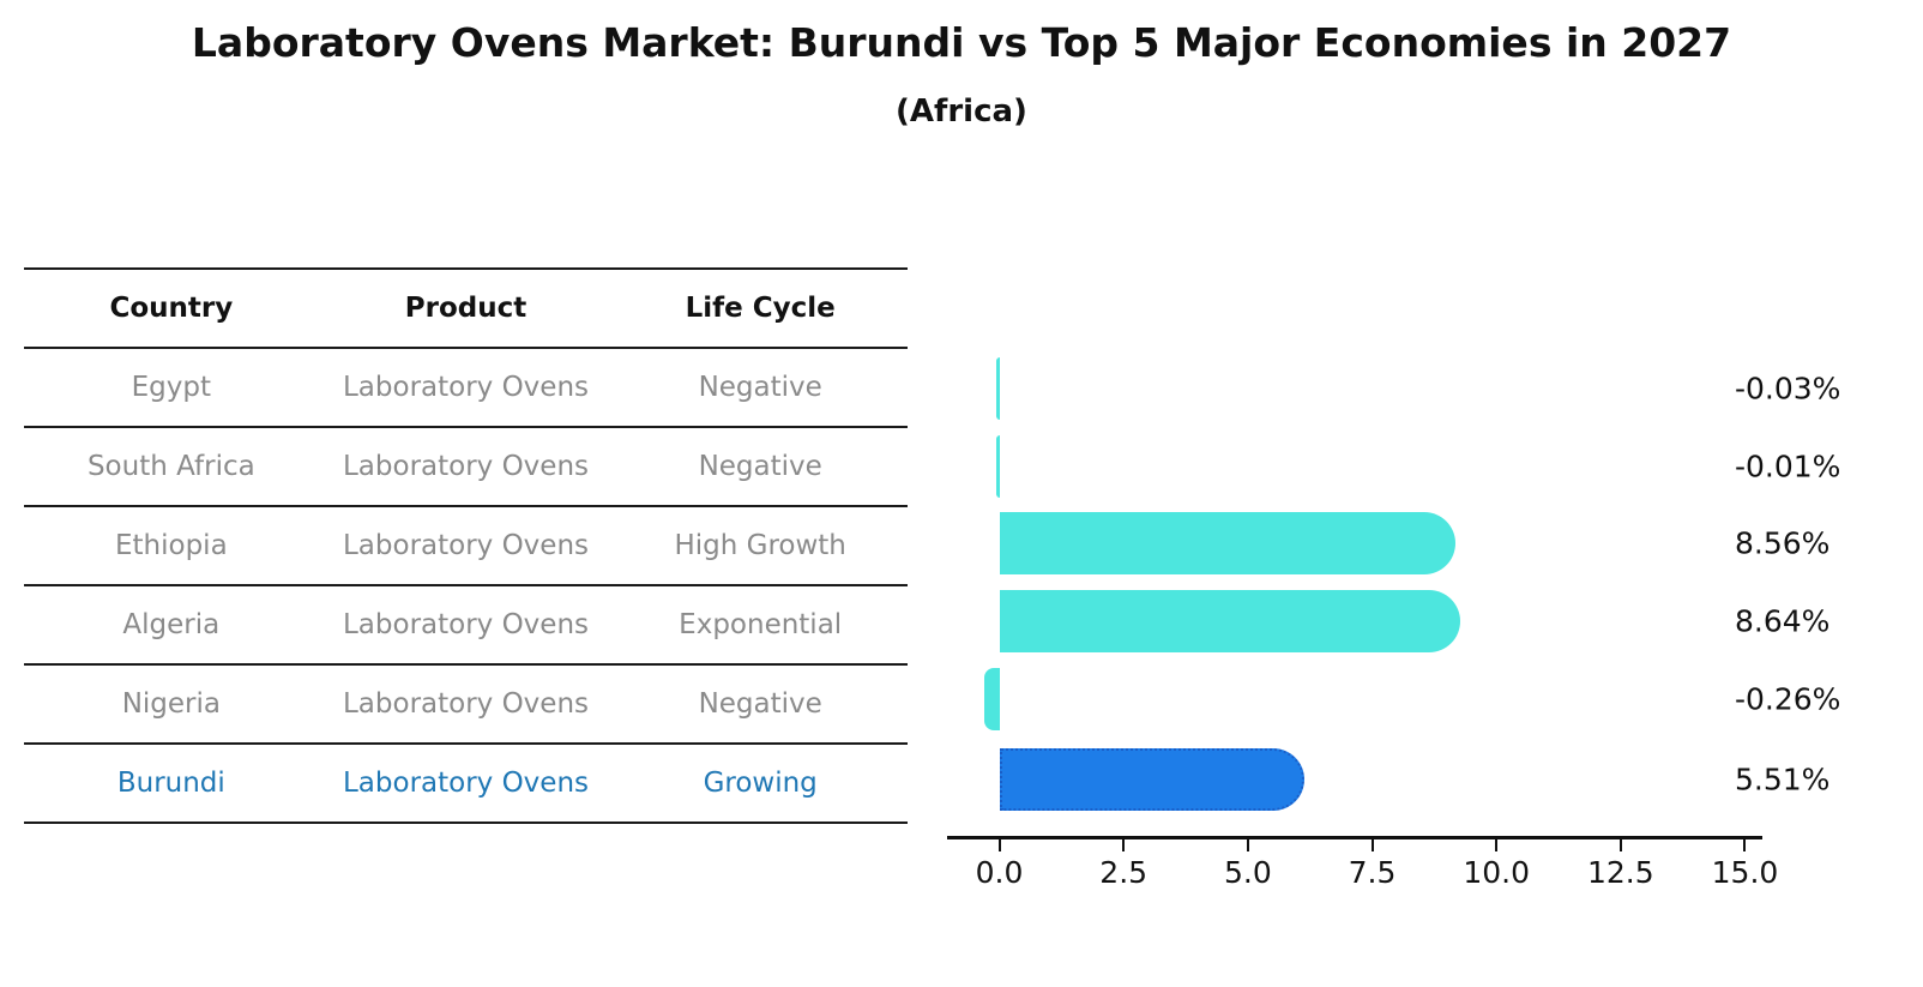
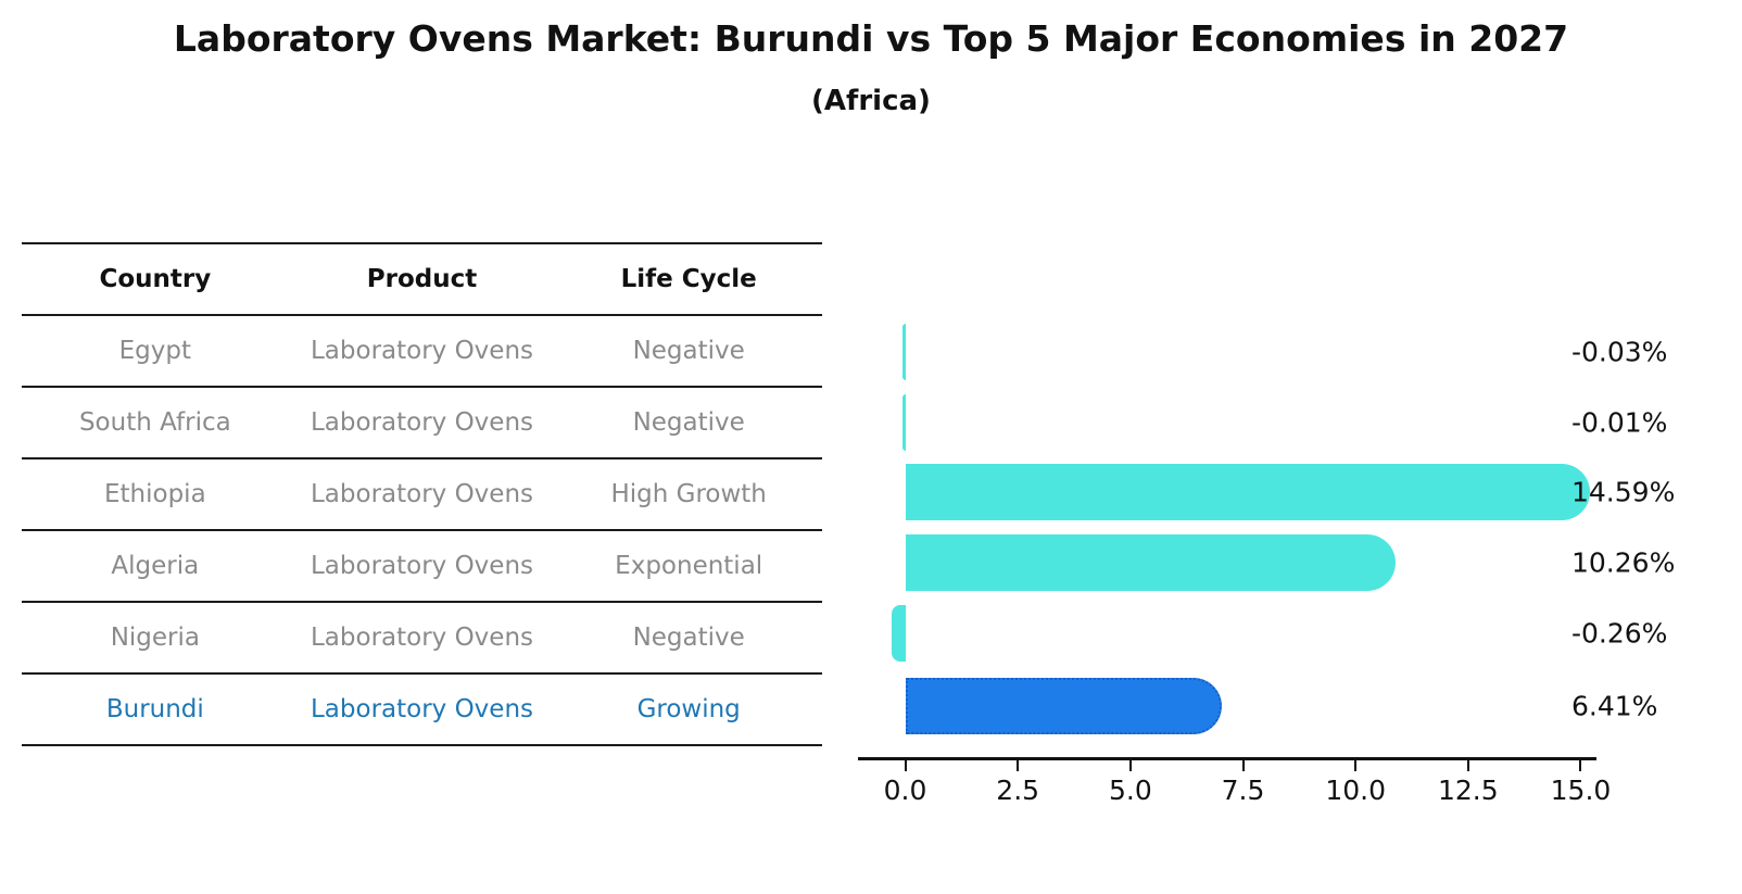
Ethiopia: 8.56% -> 14.59%
Algeria: 8.64% -> 10.26%
Burundi: 5.51% -> 6.41%
